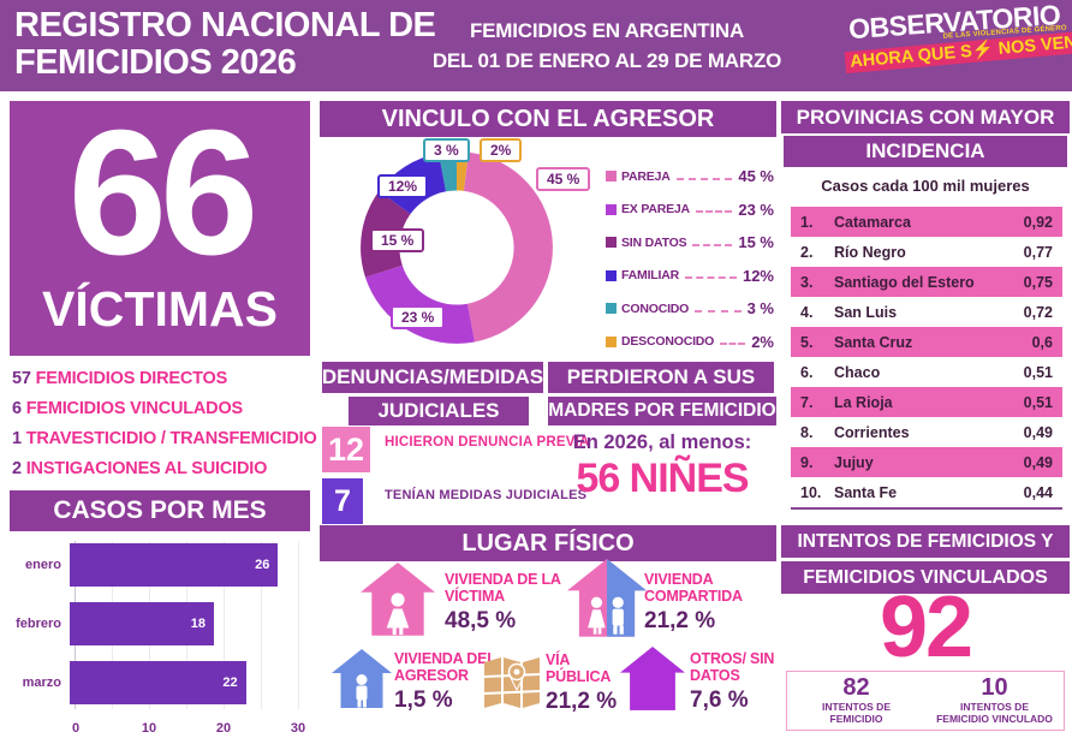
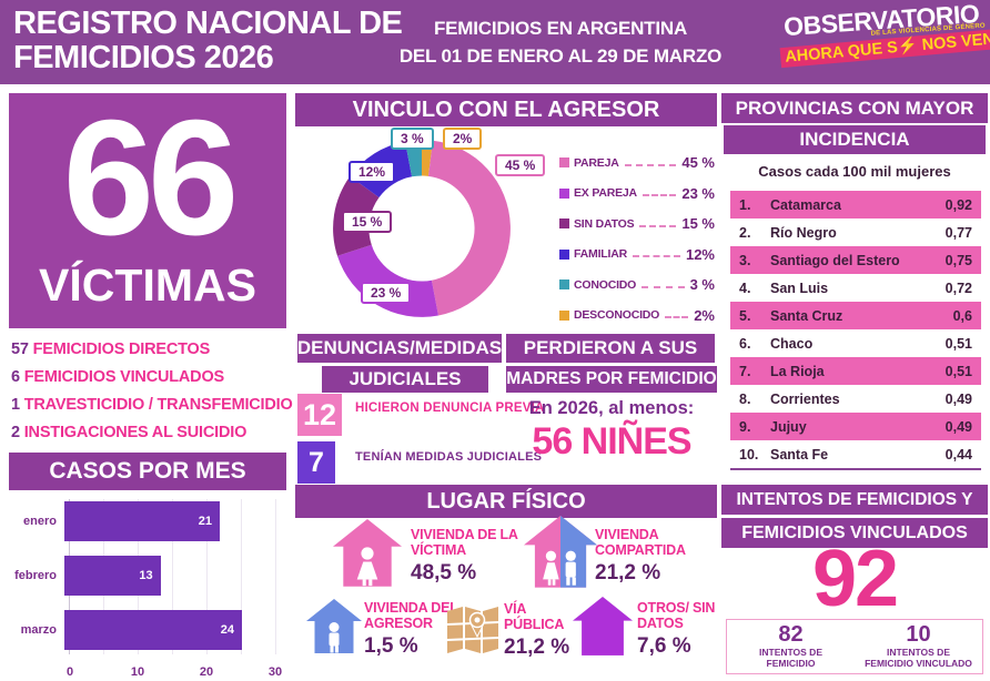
CASOS POR MES/enero: 26 -> 21
CASOS POR MES/febrero: 18 -> 13
CASOS POR MES/marzo: 22 -> 24
